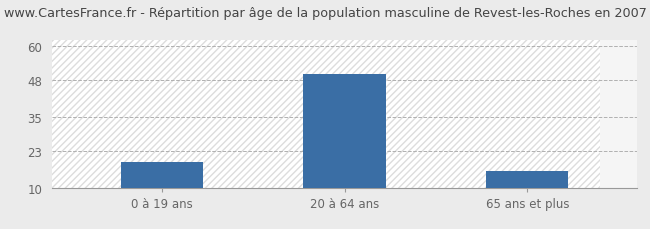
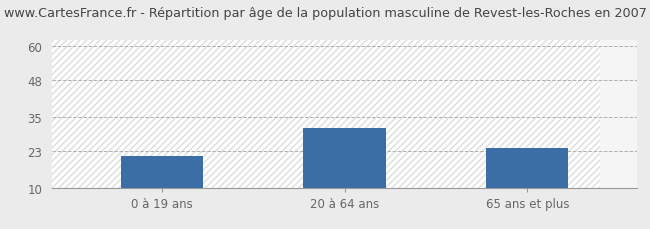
0 à 19 ans: 19 -> 21
20 à 64 ans: 50 -> 31
65 ans et plus: 16 -> 24
